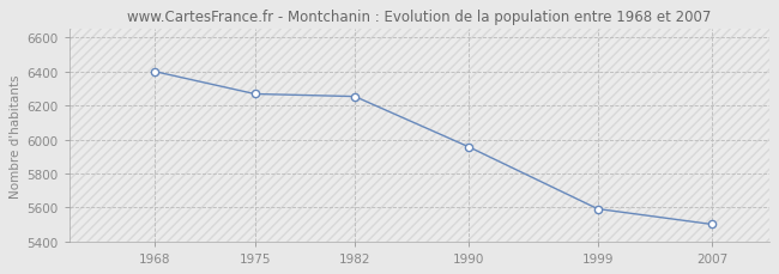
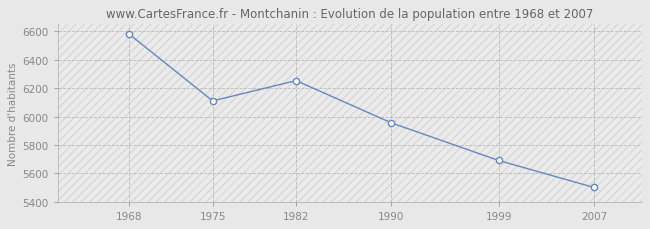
1968: 6400 -> 6580
1975: 6270 -> 6110
1999: 5590 -> 5690
